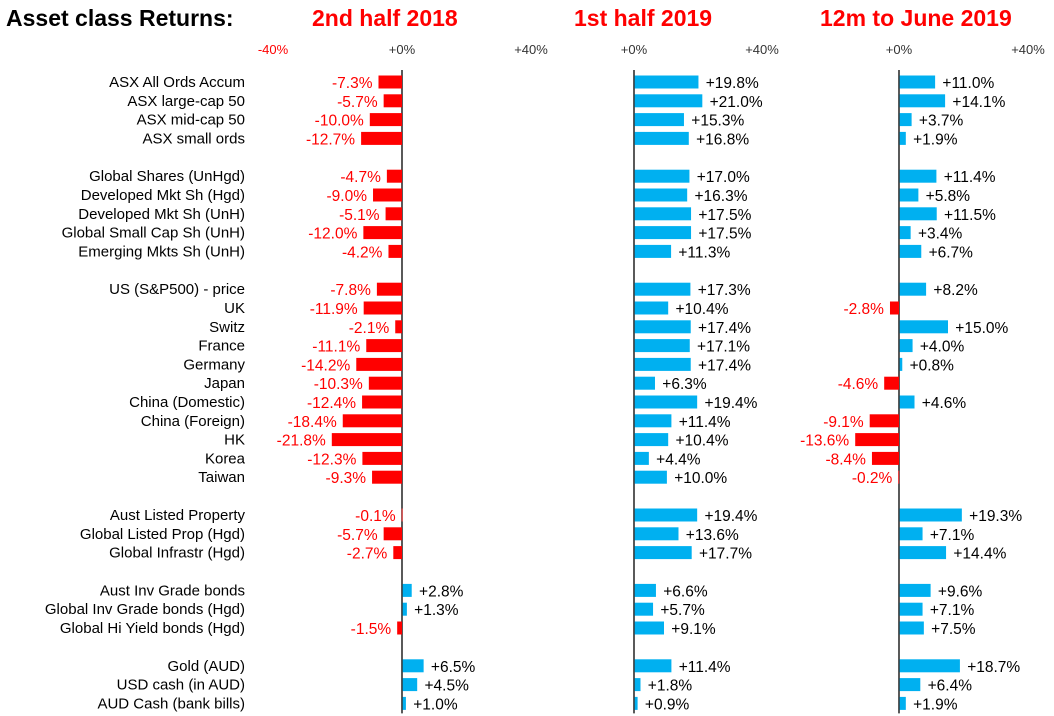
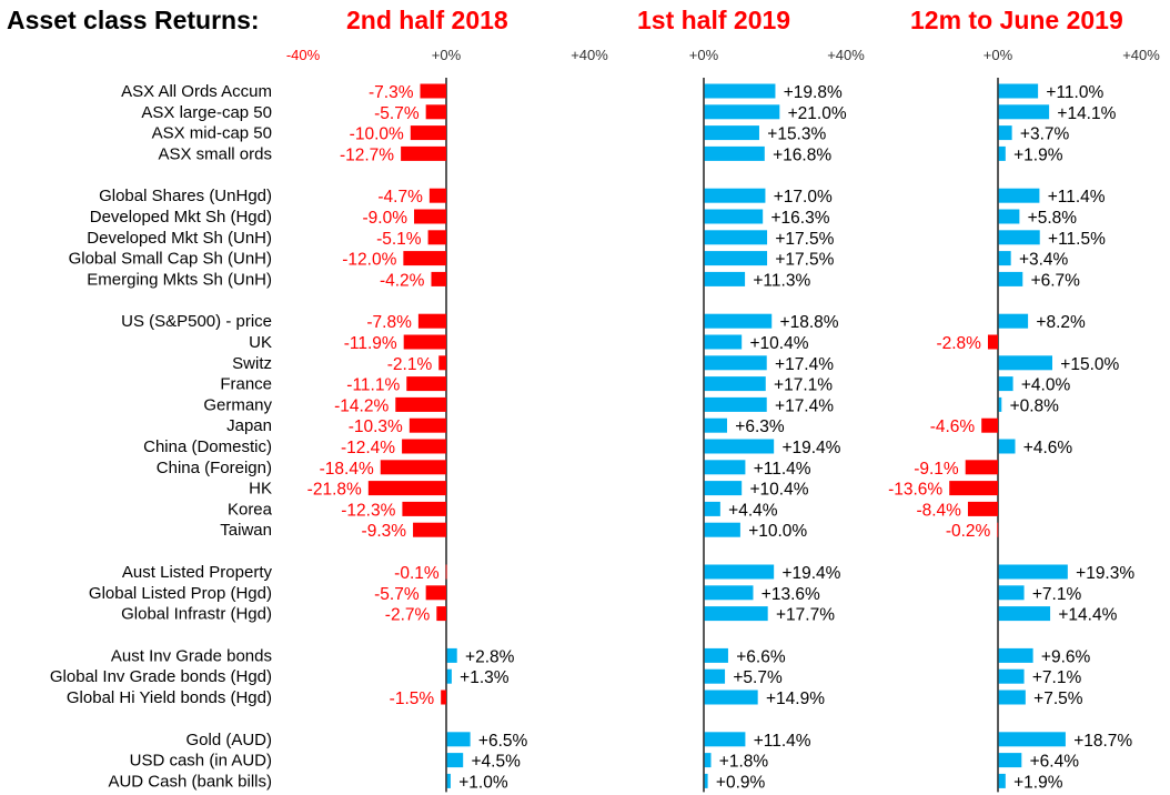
1st half 2019/US (S&P500) - price: +17.3% -> +18.8%
1st half 2019/Global Hi Yield bonds (Hgd): +9.1% -> +14.9%
